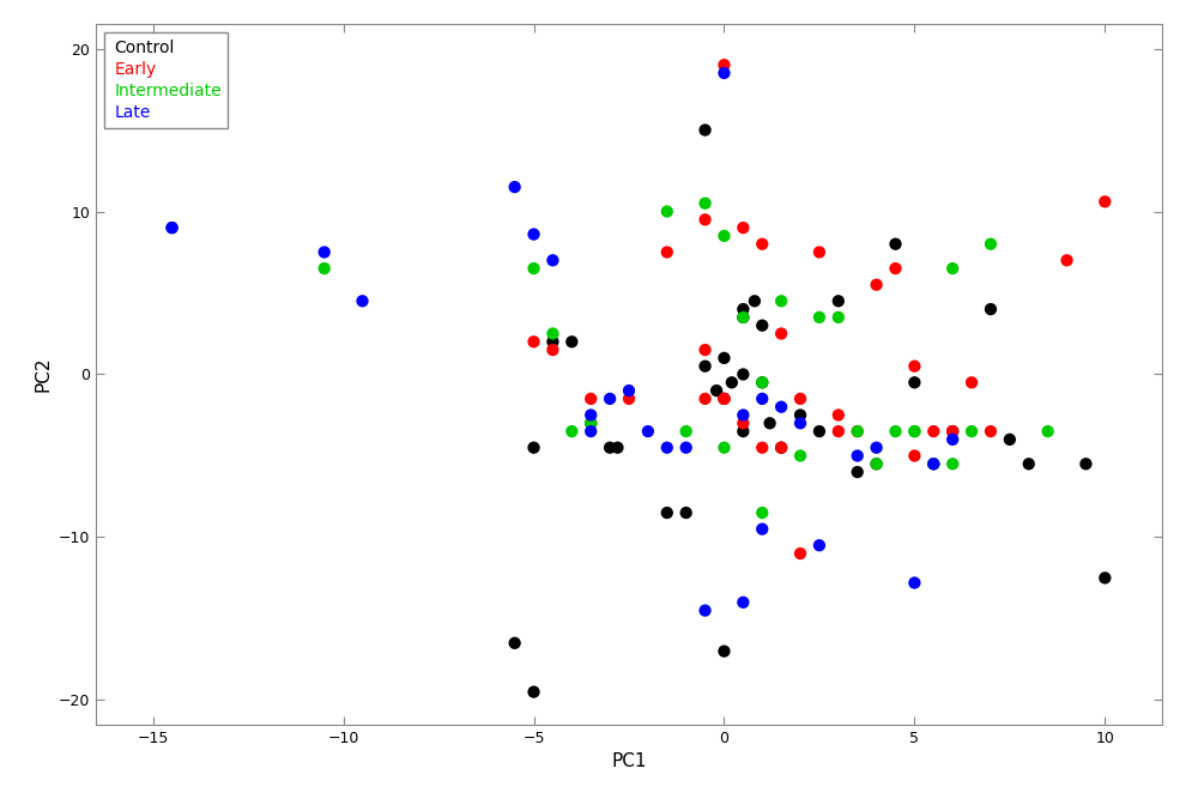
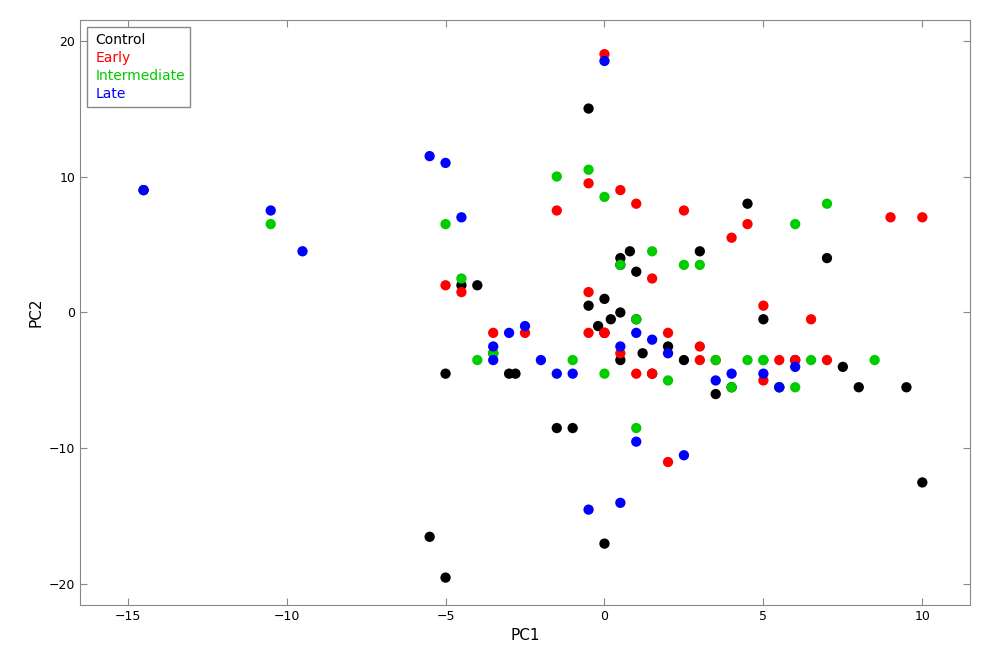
Late/−5: 8.6 -> 11.0
Late/5: -12.8 -> -4.5
Early/10: 10.6 -> 7.0
